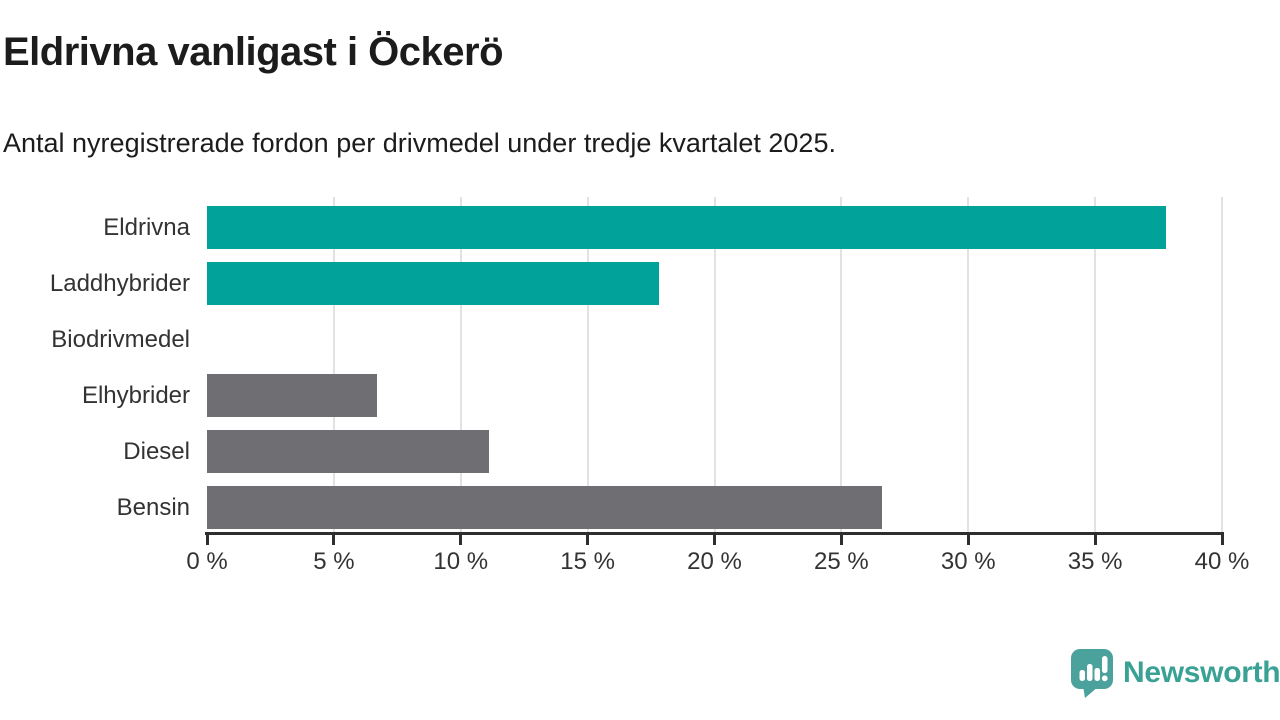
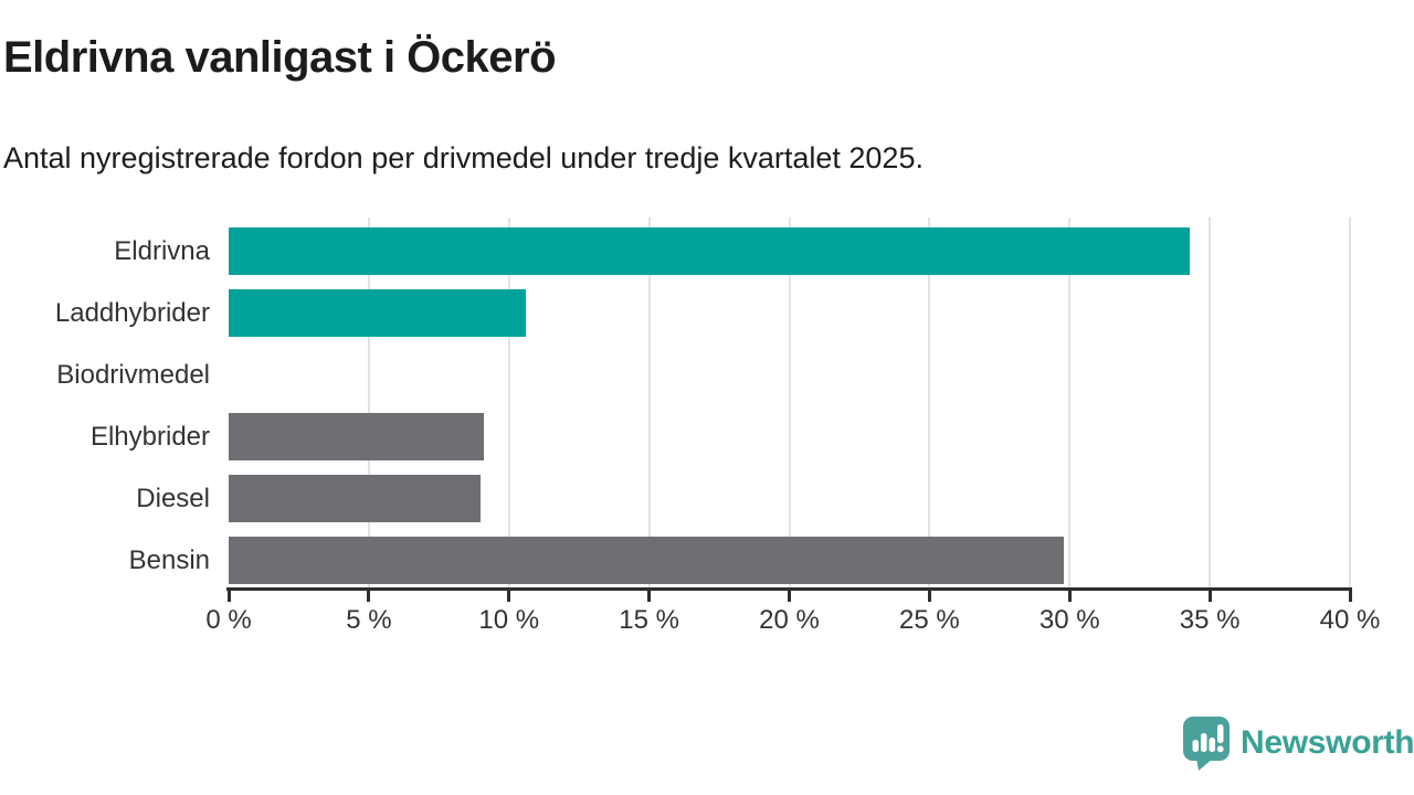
Eldrivna: 37.8% -> 34.3%
Laddhybrider: 17.8% -> 10.6%
Elhybrider: 6.7% -> 9.1%
Diesel: 11.1% -> 9.0%
Bensin: 26.6% -> 29.8%
